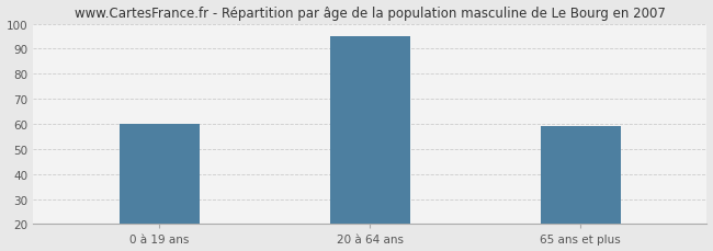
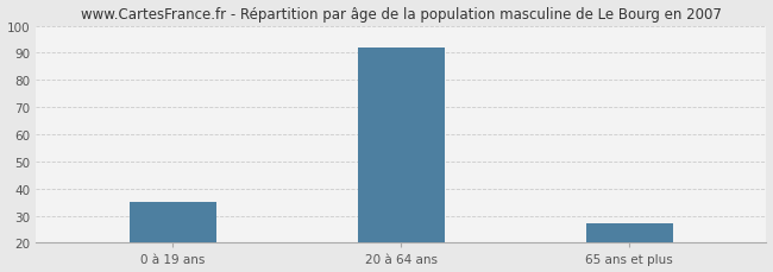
0 à 19 ans: 60 -> 35
20 à 64 ans: 95 -> 92
65 ans et plus: 59 -> 27
